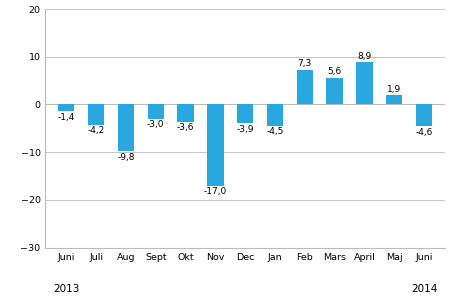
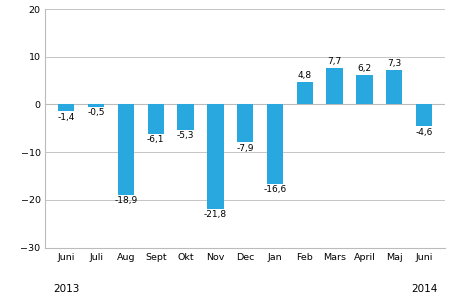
Juli: -4,2 -> -0,5
Aug: -9,8 -> -18,9
Sept: -3,0 -> -6,1
Okt: -3,6 -> -5,3
Nov: -17,0 -> -21,8
Dec: -3,9 -> -7,9
Jan: -4,5 -> -16,6
Feb: 7,3 -> 4,8
Mars: 5,6 -> 7,7
April: 8,9 -> 6,2
Maj: 1,9 -> 7,3
